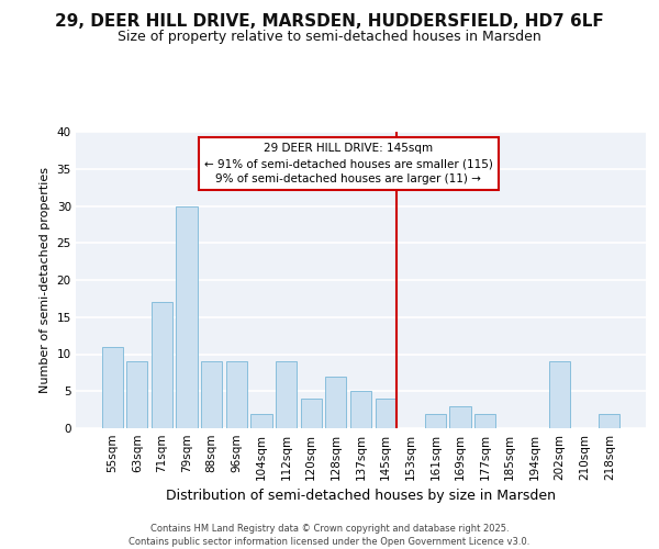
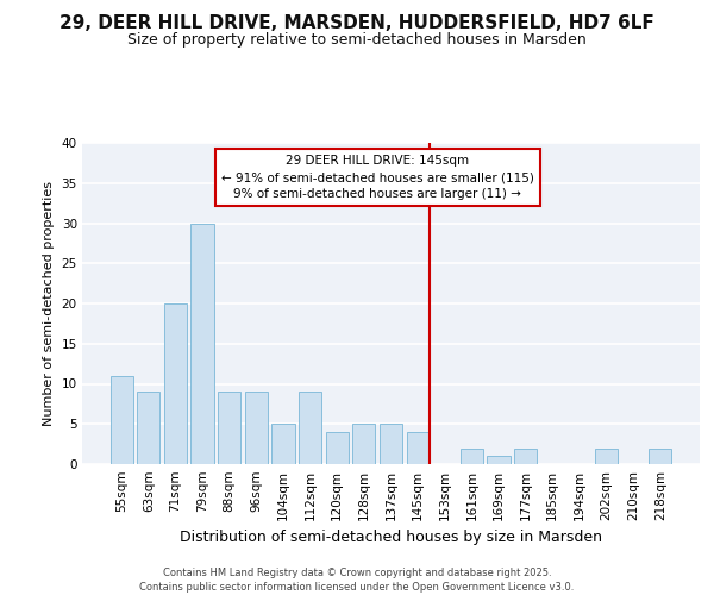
71sqm: 17 -> 20
104sqm: 2 -> 5
128sqm: 7 -> 5
169sqm: 3 -> 1
202sqm: 9 -> 2
